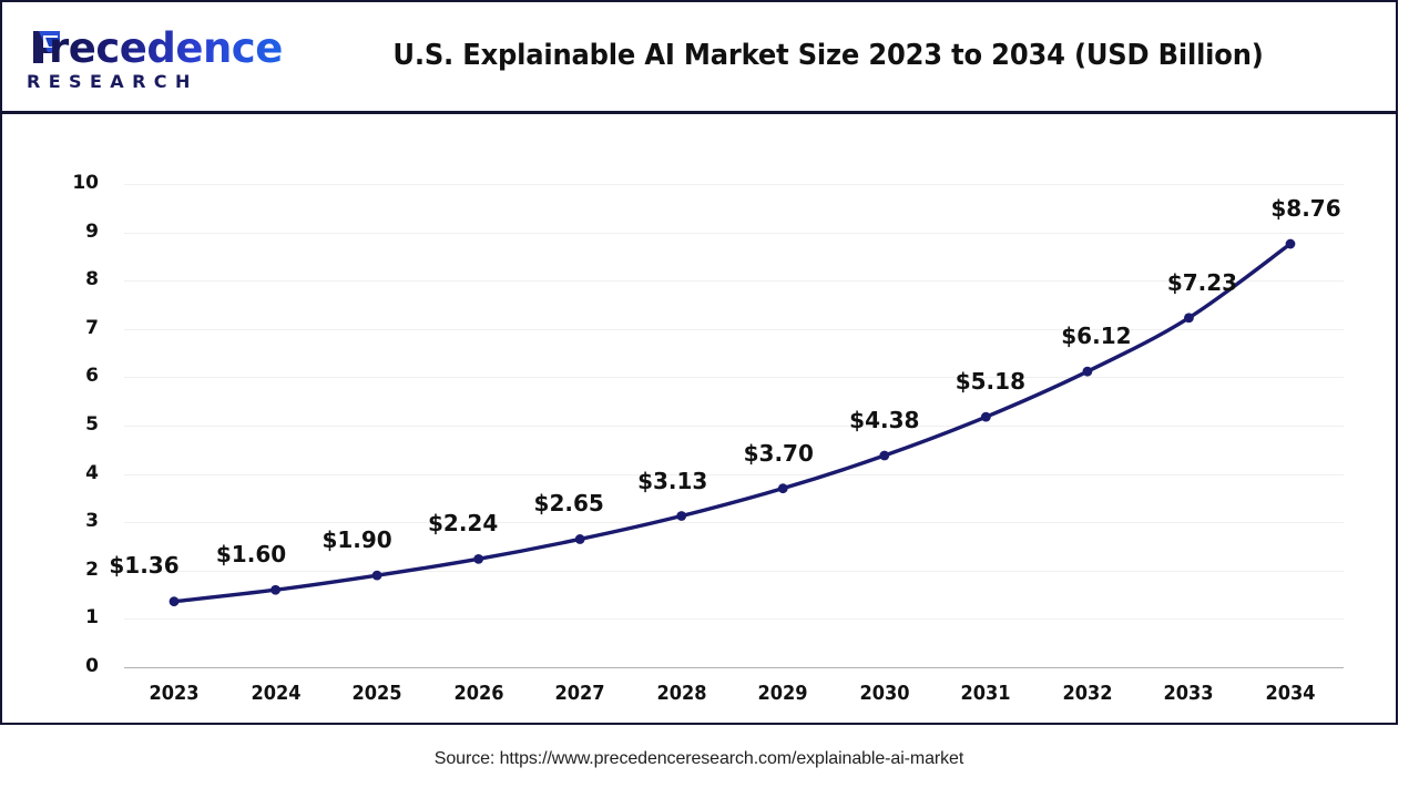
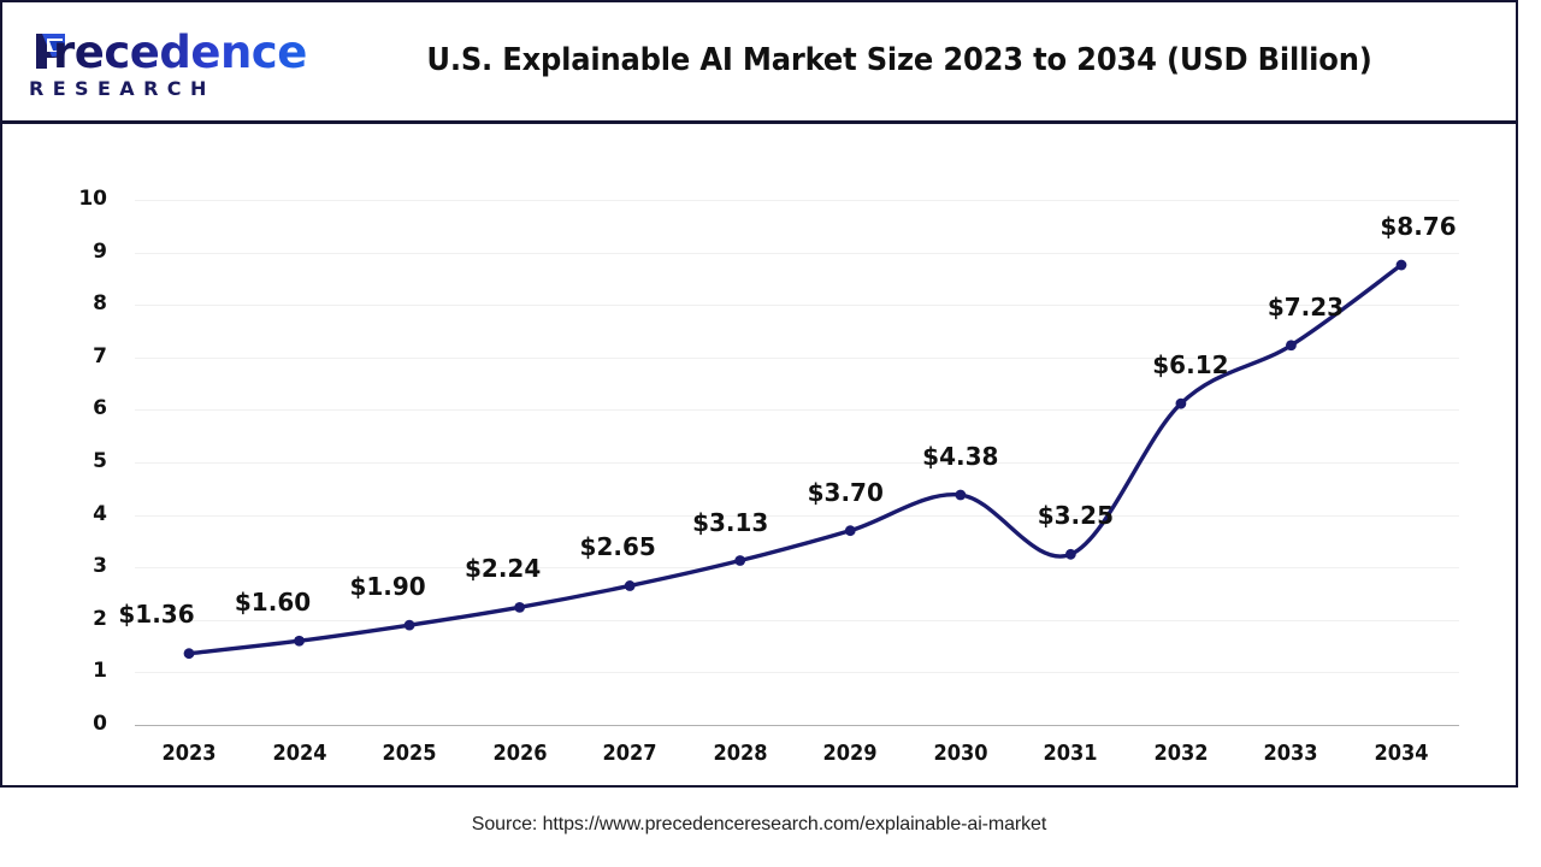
2031: $5.18 -> $3.25
